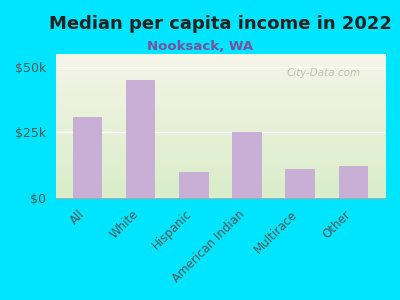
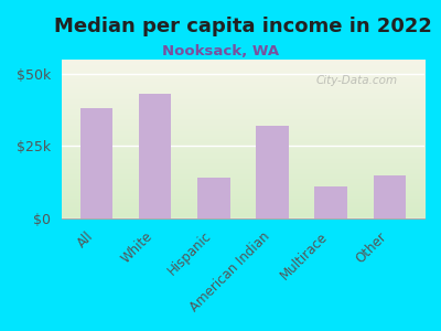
All: $31k -> $38k
White: $45k -> $43k
Hispanic: $10k -> $14k
American Indian: $25k -> $32k
Other: $12k -> $15k
